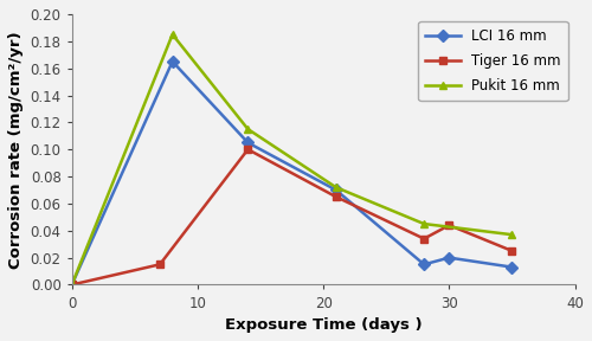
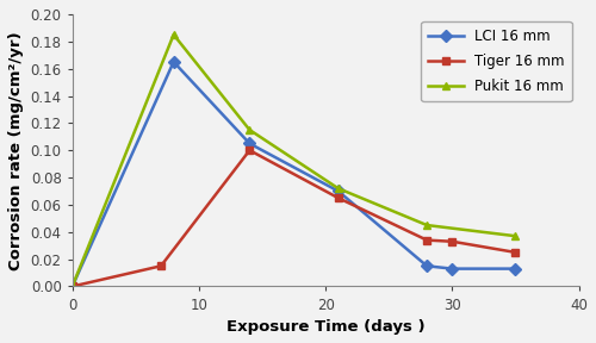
LCI 16 mm/30: 0.020 -> 0.013
Tiger 16 mm/30: 0.044 -> 0.033
